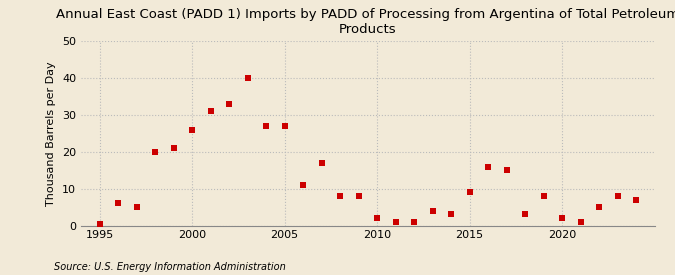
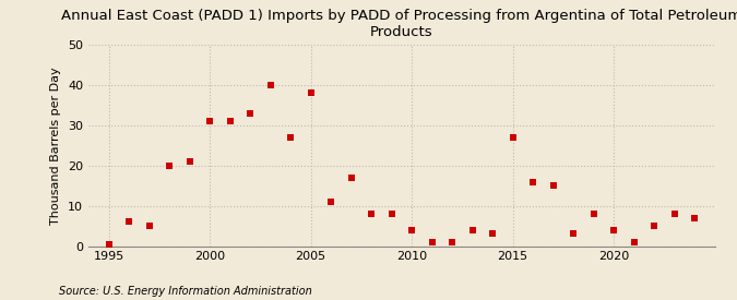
2000: 26.0 -> 31.0
2005: 27.0 -> 38.0
2010: 2.0 -> 4.0
2015: 9.0 -> 27.0
2020: 2.0 -> 4.0
